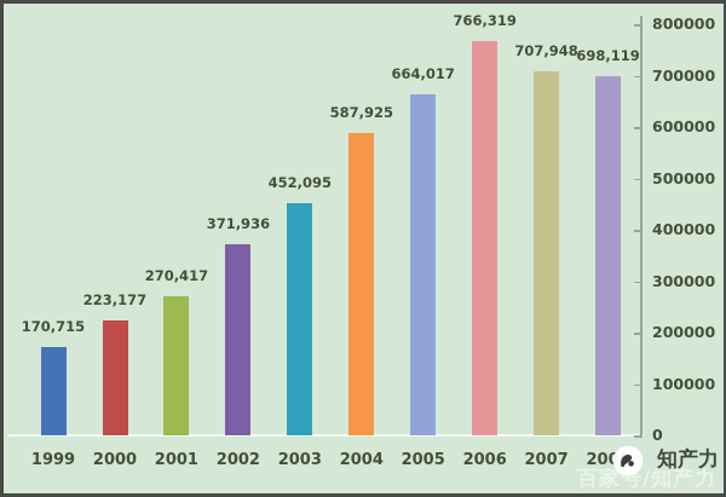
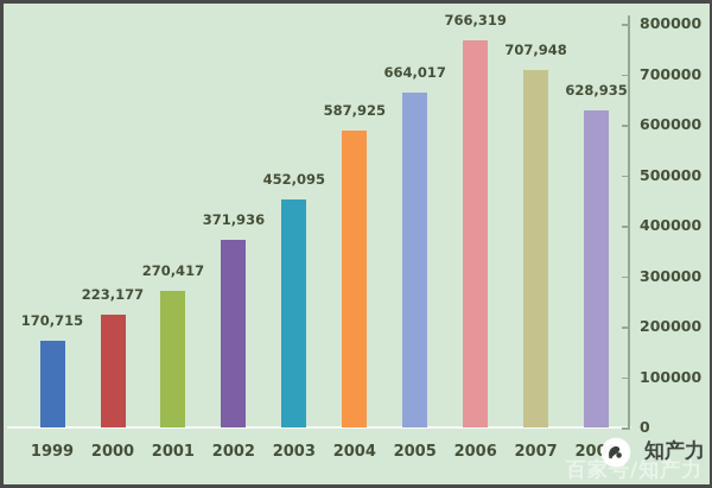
2008: 698,119 -> 628,935
